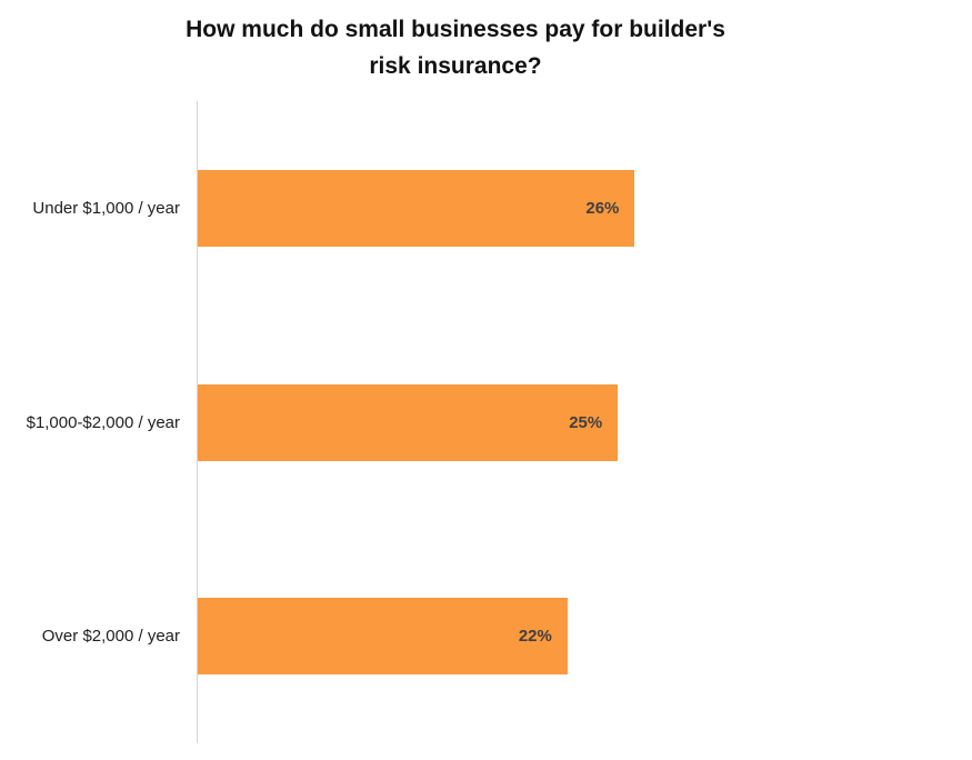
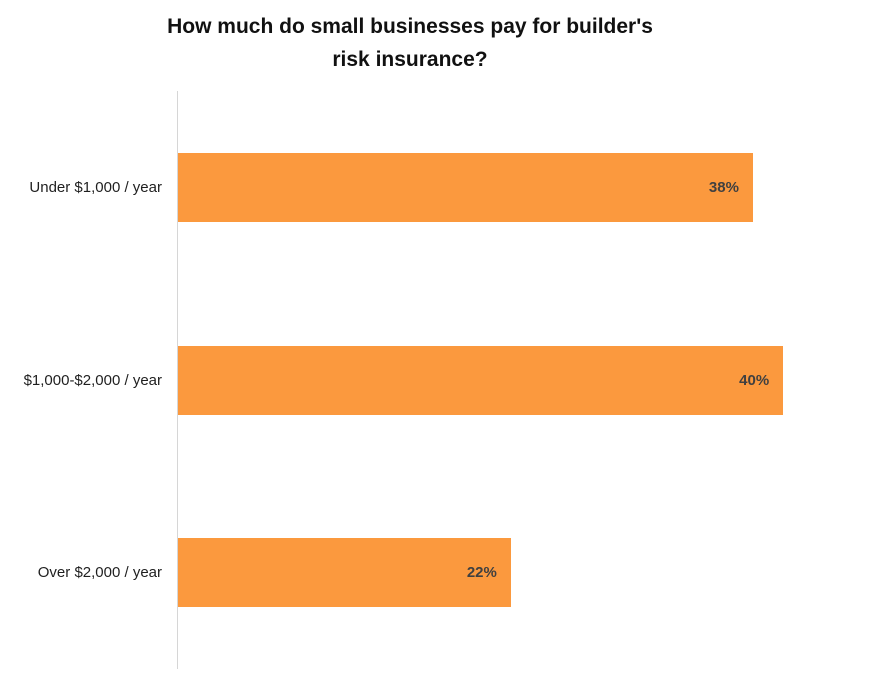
Under $1,000 / year: 26% -> 38%
$1,000-$2,000 / year: 25% -> 40%
